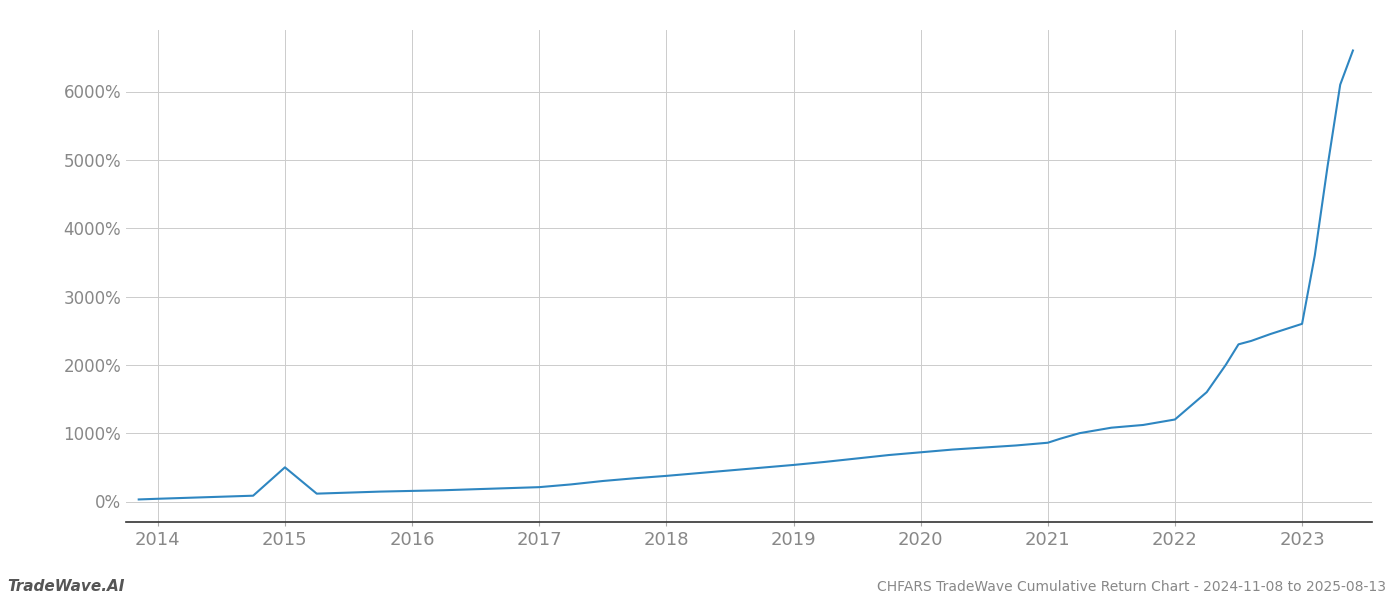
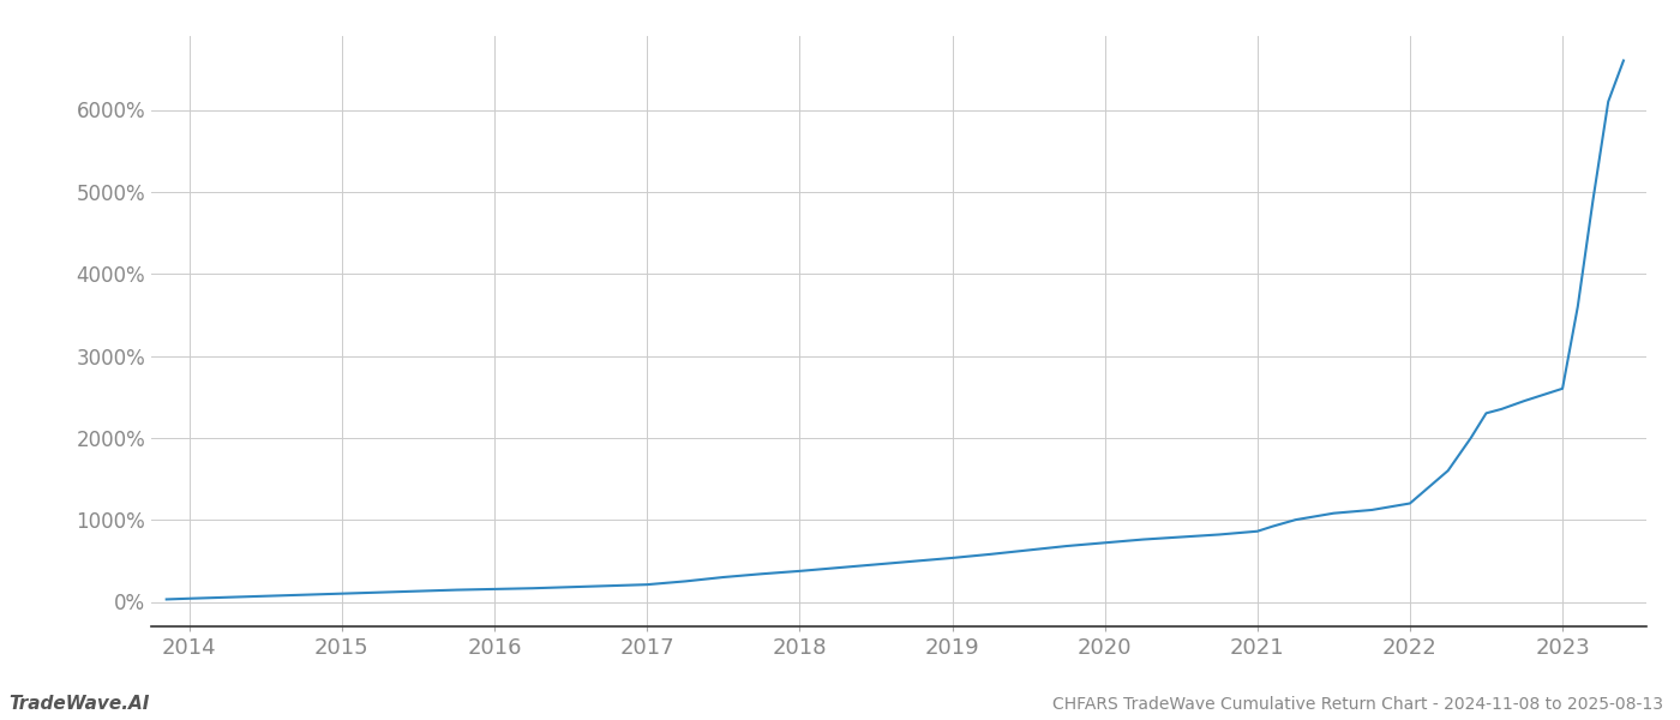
2015: 500% -> 100%
